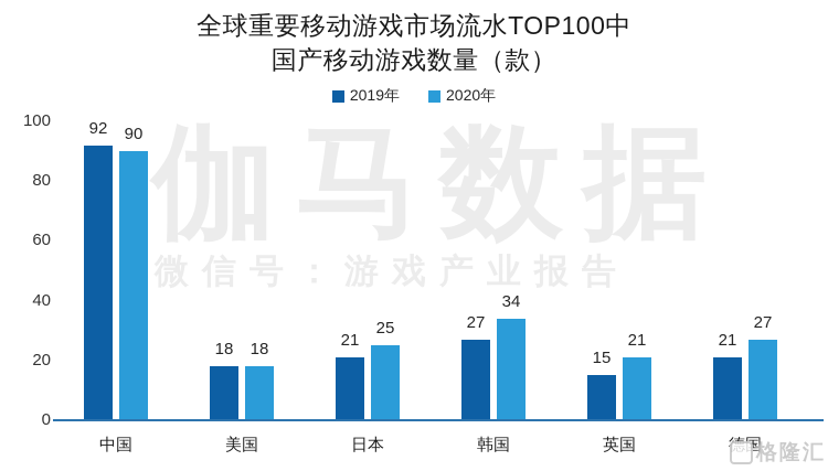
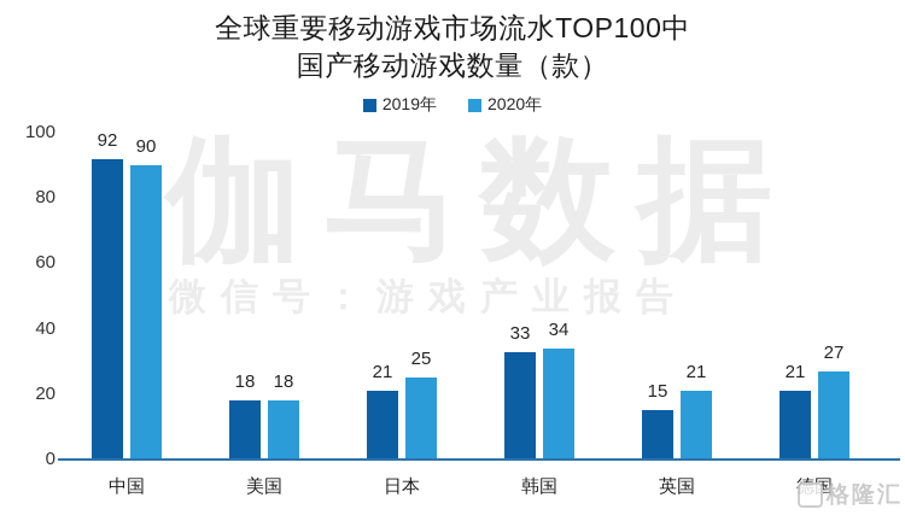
2019年/韩国: 27 -> 33
